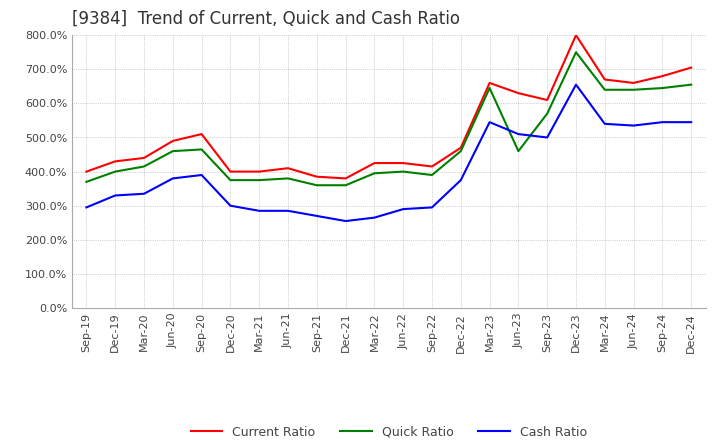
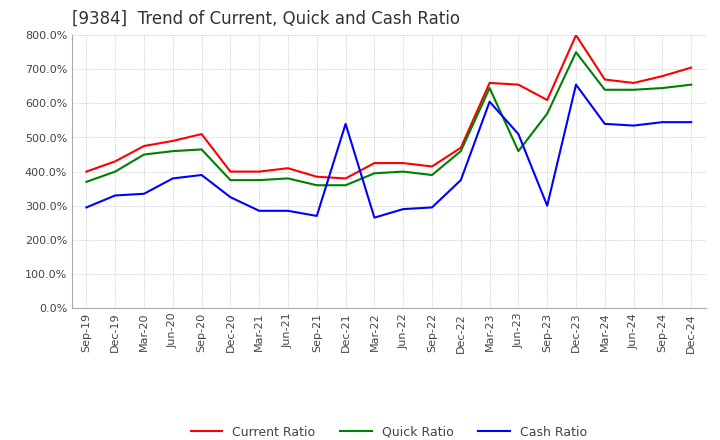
Current Ratio/Mar-20: 440% -> 475%
Quick Ratio/Mar-20: 415% -> 450%
Cash Ratio/Dec-20: 300% -> 325%
Cash Ratio/Dec-21: 255% -> 540%
Cash Ratio/Mar-23: 545% -> 605%
Current Ratio/Jun-23: 630% -> 655%
Cash Ratio/Sep-23: 500% -> 300%
